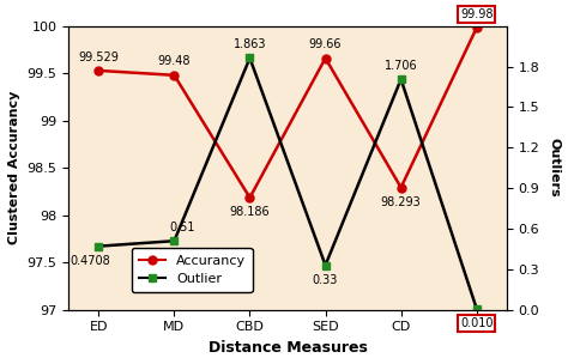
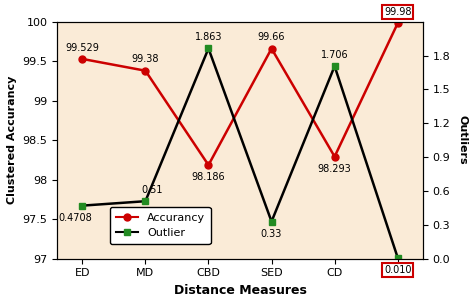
Accurancy/MD: 99.48 -> 99.38
